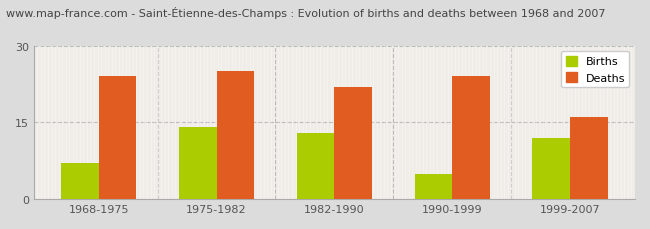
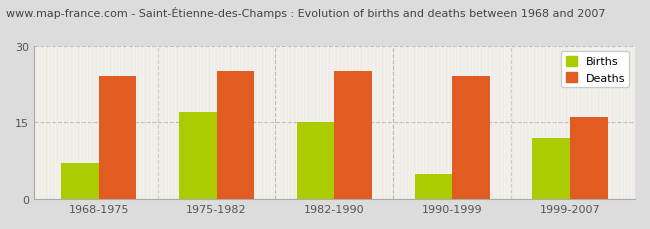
Births/1975-1982: 14 -> 17
Births/1982-1990: 13 -> 15
Deaths/1982-1990: 22 -> 25
